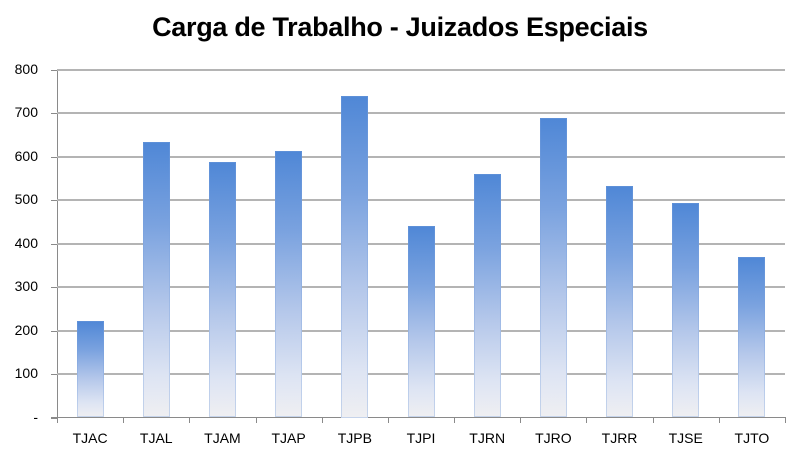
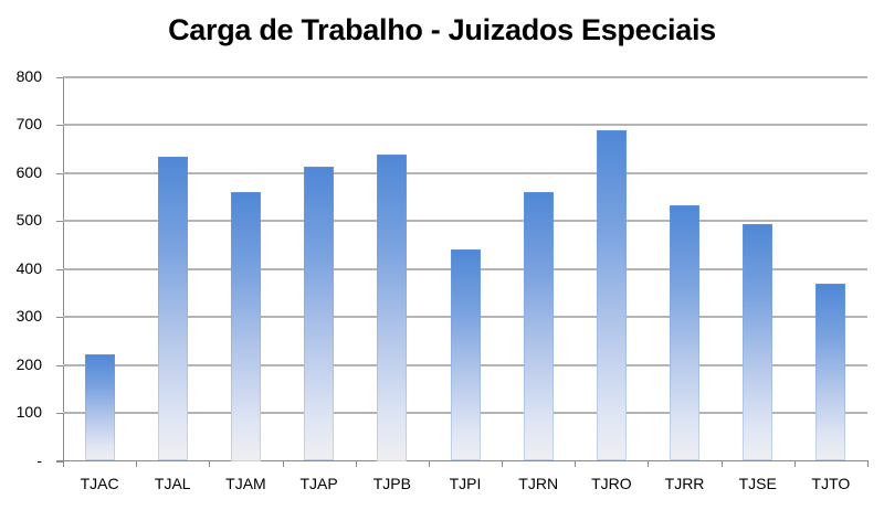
TJAM: 590 -> 560
TJPB: 740 -> 640
